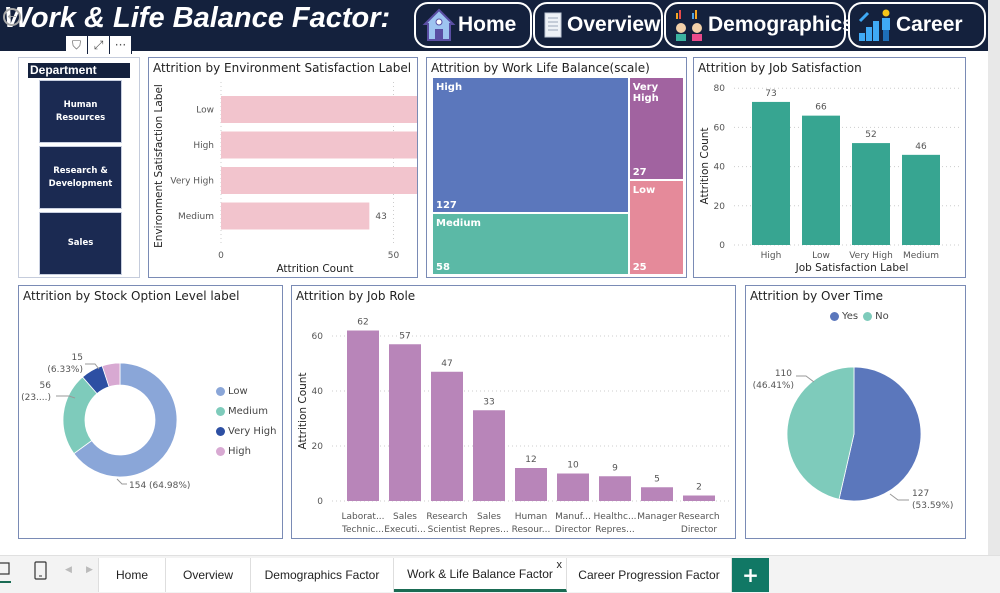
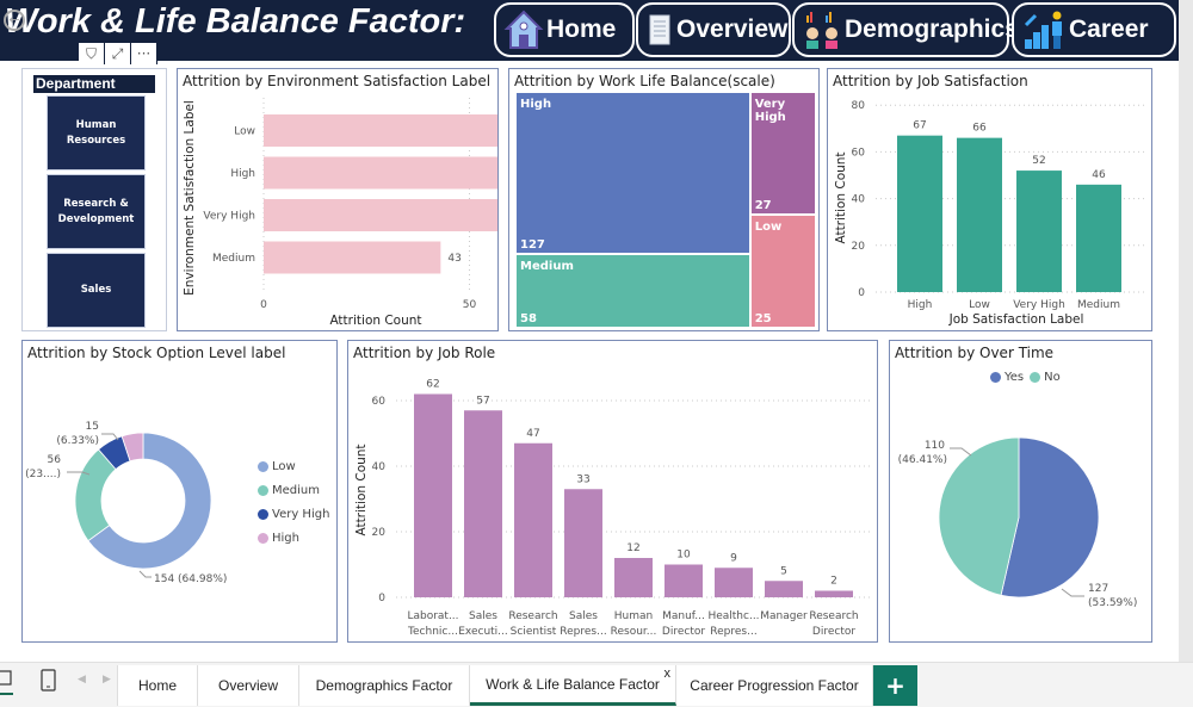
Attrition by Job Satisfaction/High: 73 -> 67
